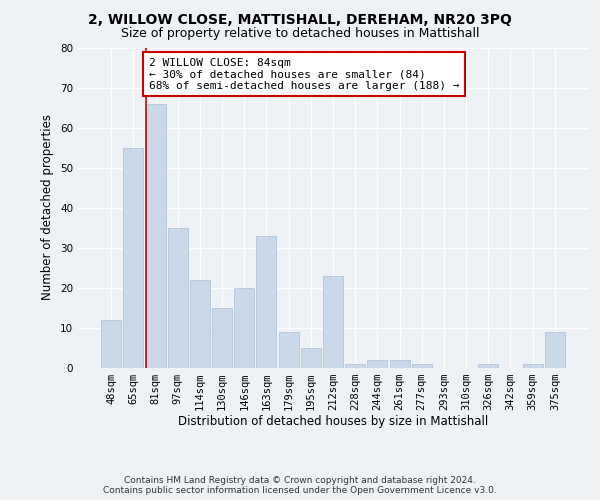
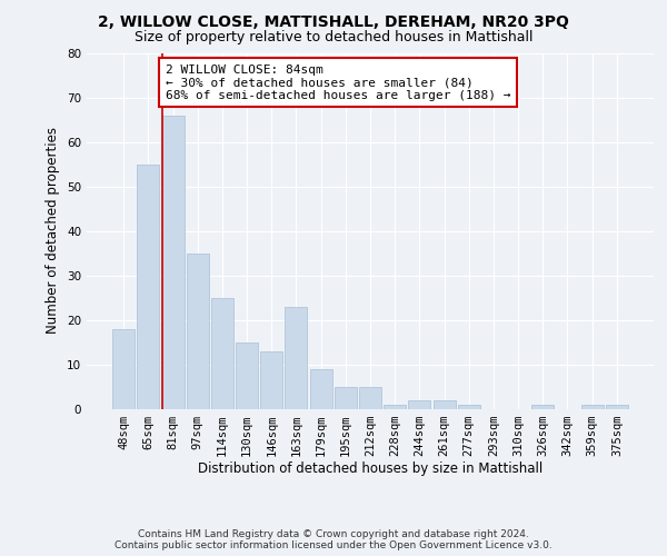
48sqm: 12 -> 18
114sqm: 22 -> 25
146sqm: 20 -> 13
163sqm: 33 -> 23
212sqm: 23 -> 5
375sqm: 9 -> 1
